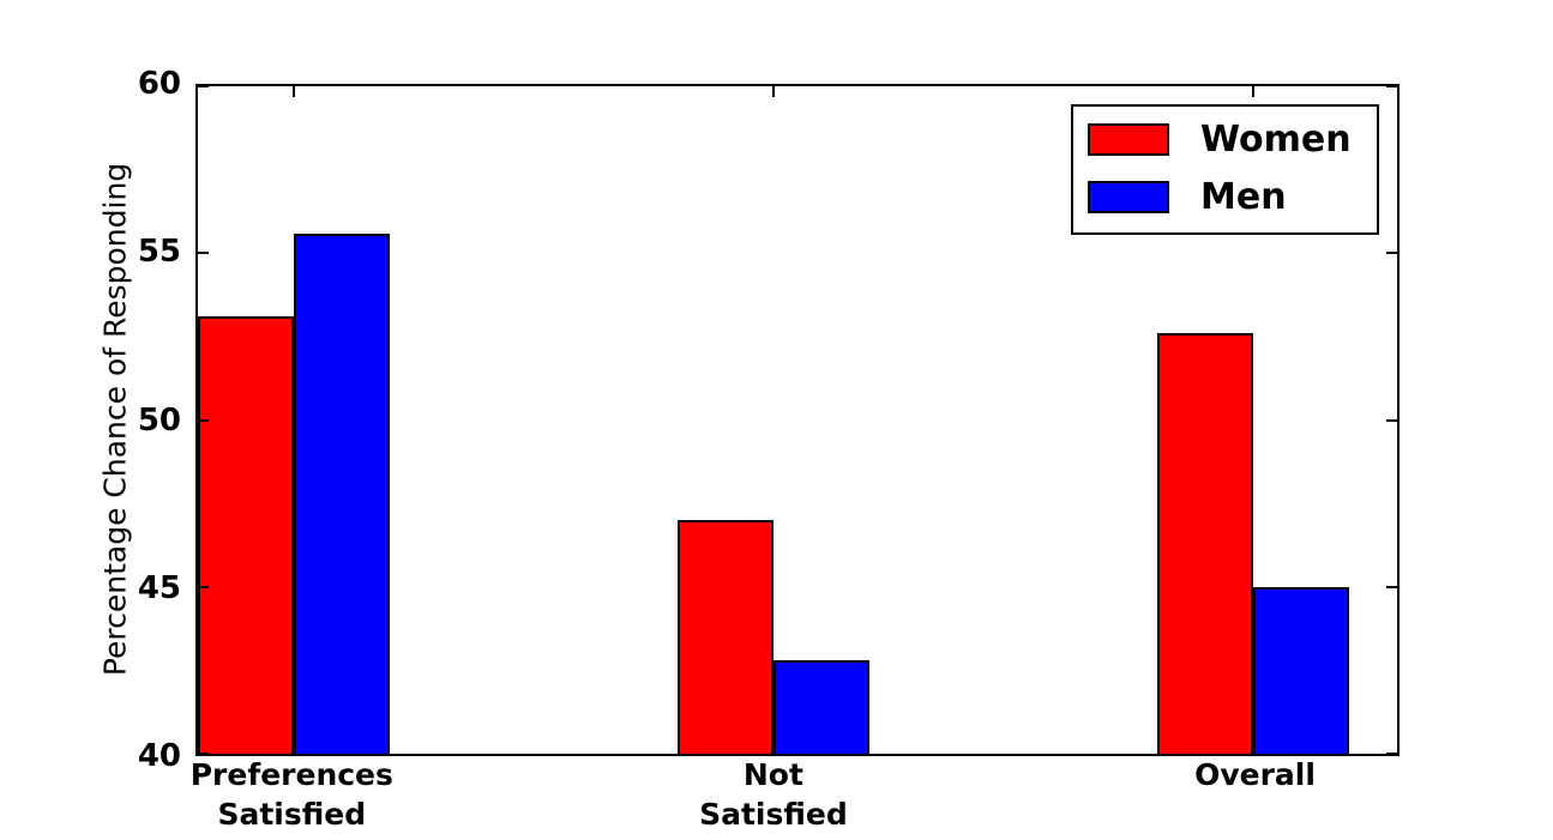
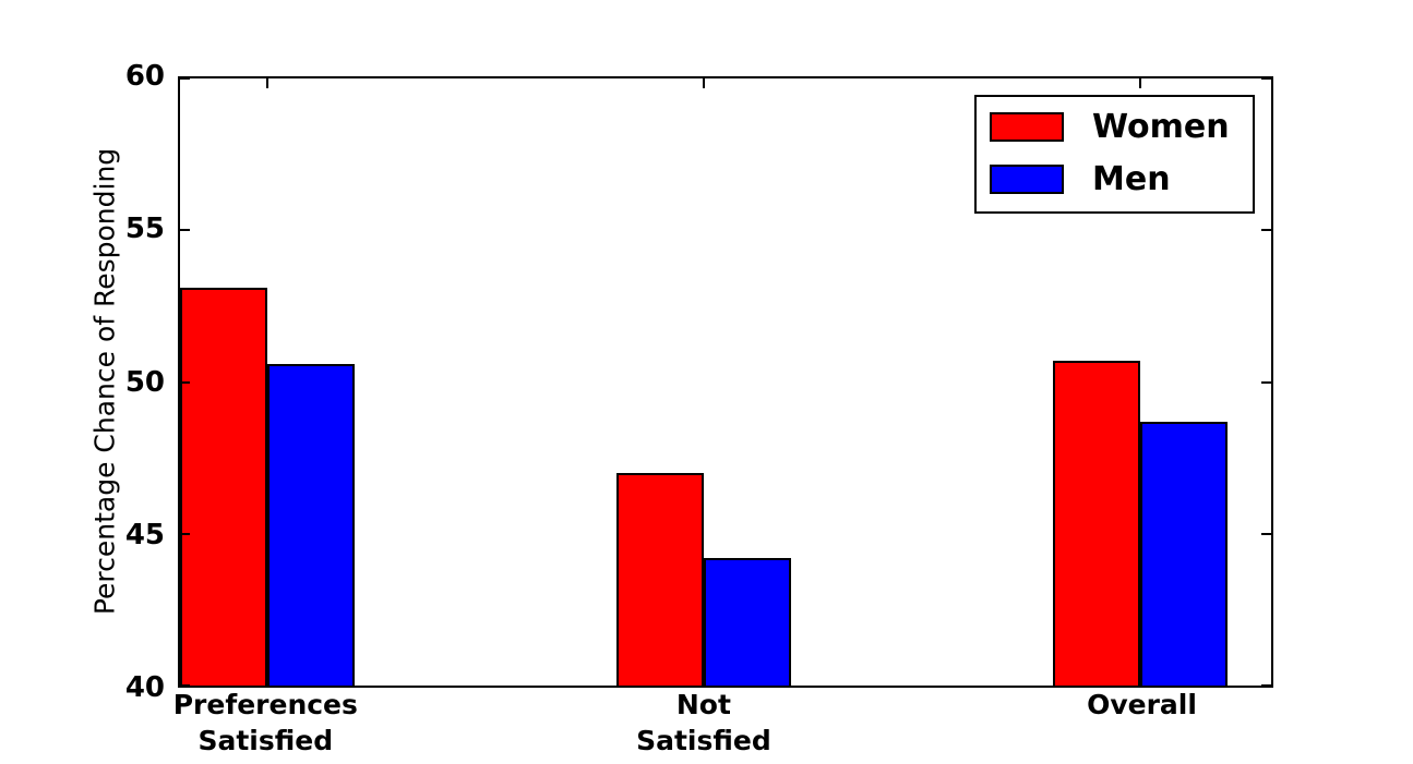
Men/Preferences Satisfied: 55.6 -> 50.6
Men/Not Satisfied: 42.8 -> 44.2
Women/Overall: 52.6 -> 50.7
Men/Overall: 45.0 -> 48.7
